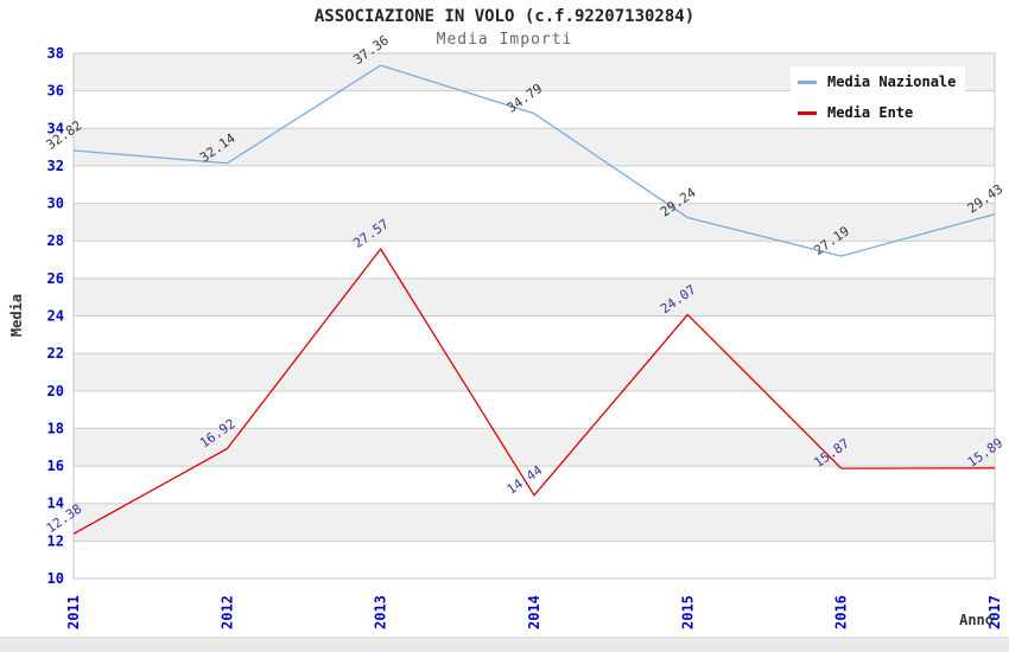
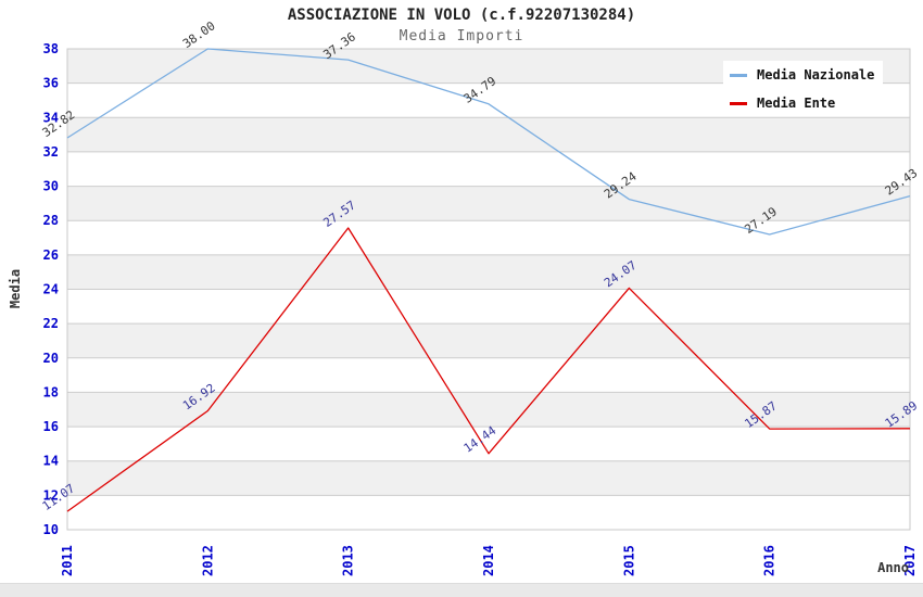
Media Ente/2011: 12.38 -> 11.07
Media Nazionale/2012: 32.14 -> 38.00
